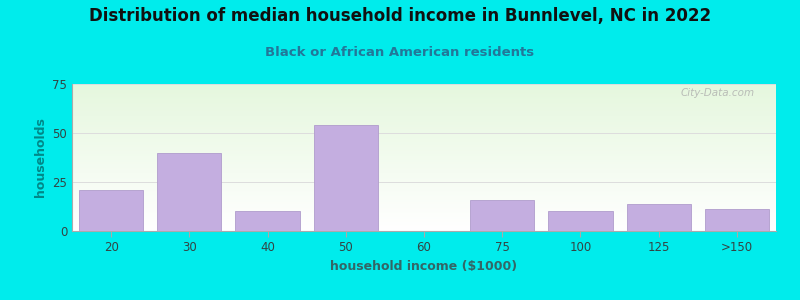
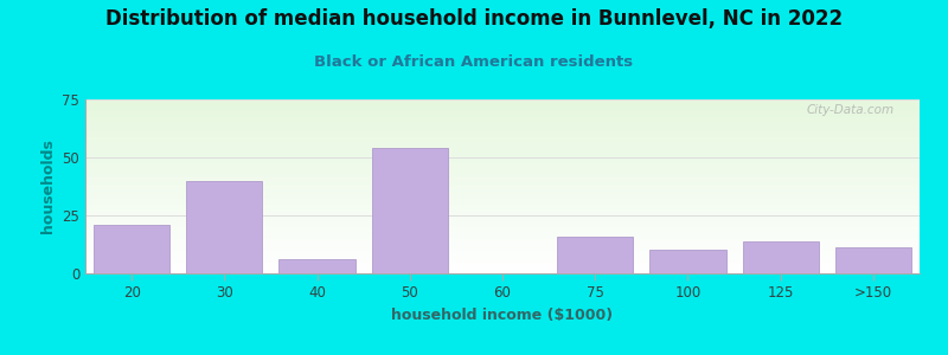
40: 10 -> 6
